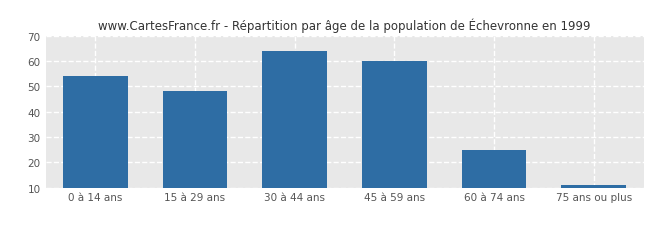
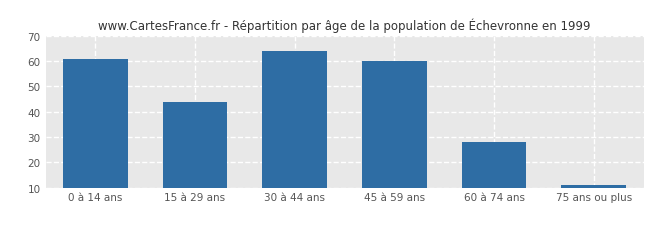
0 à 14 ans: 54 -> 61
15 à 29 ans: 48 -> 44
60 à 74 ans: 25 -> 28
